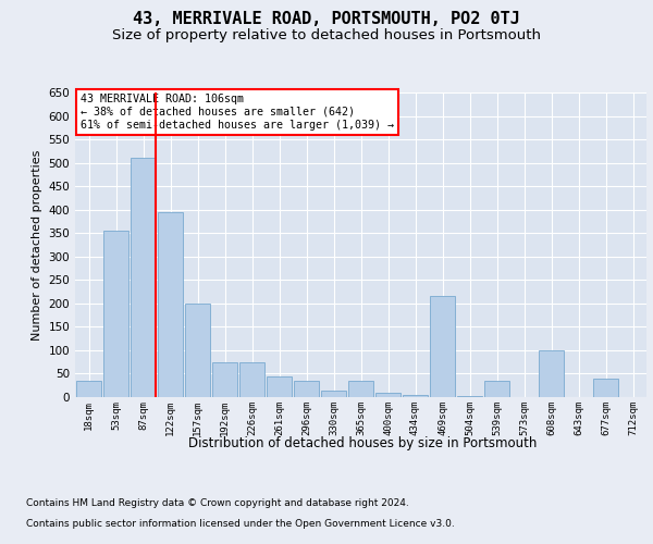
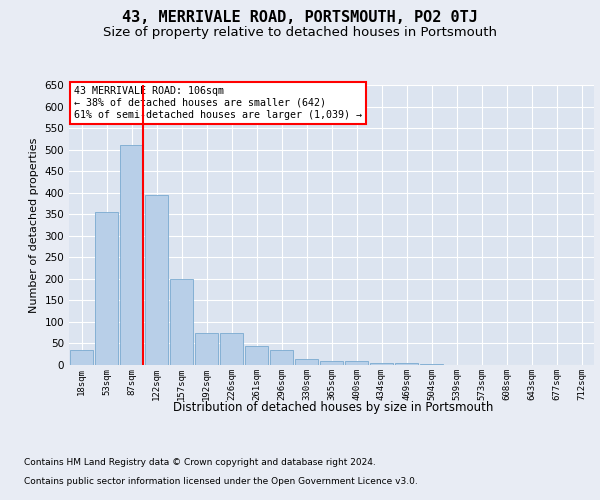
365sqm: 35 -> 10
469sqm: 215 -> 5
539sqm: 35 -> 1
608sqm: 100 -> 1
677sqm: 40 -> 1
